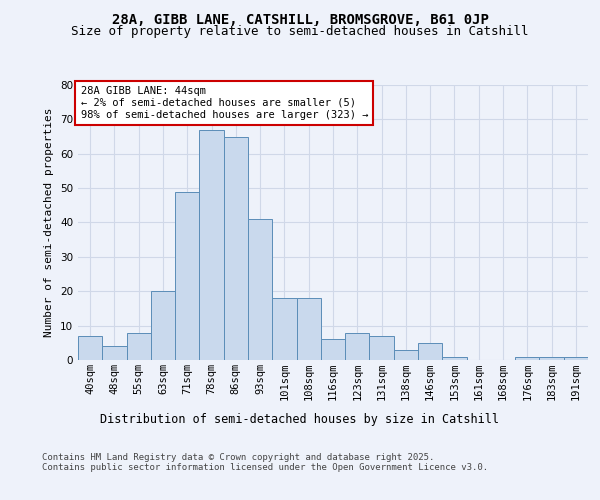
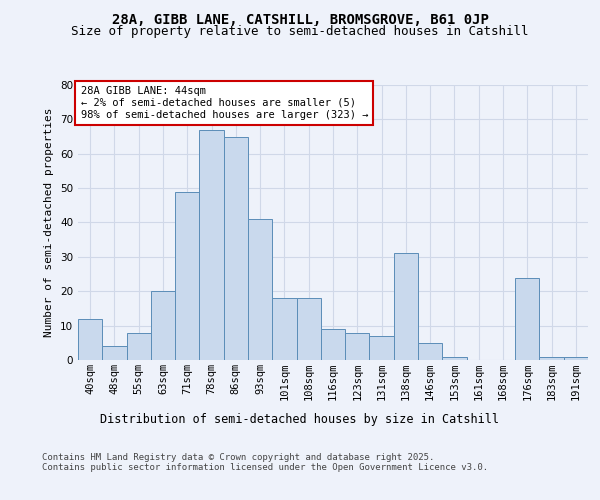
40sqm: 7 -> 12
116sqm: 6 -> 9
138sqm: 3 -> 31
176sqm: 1 -> 24
